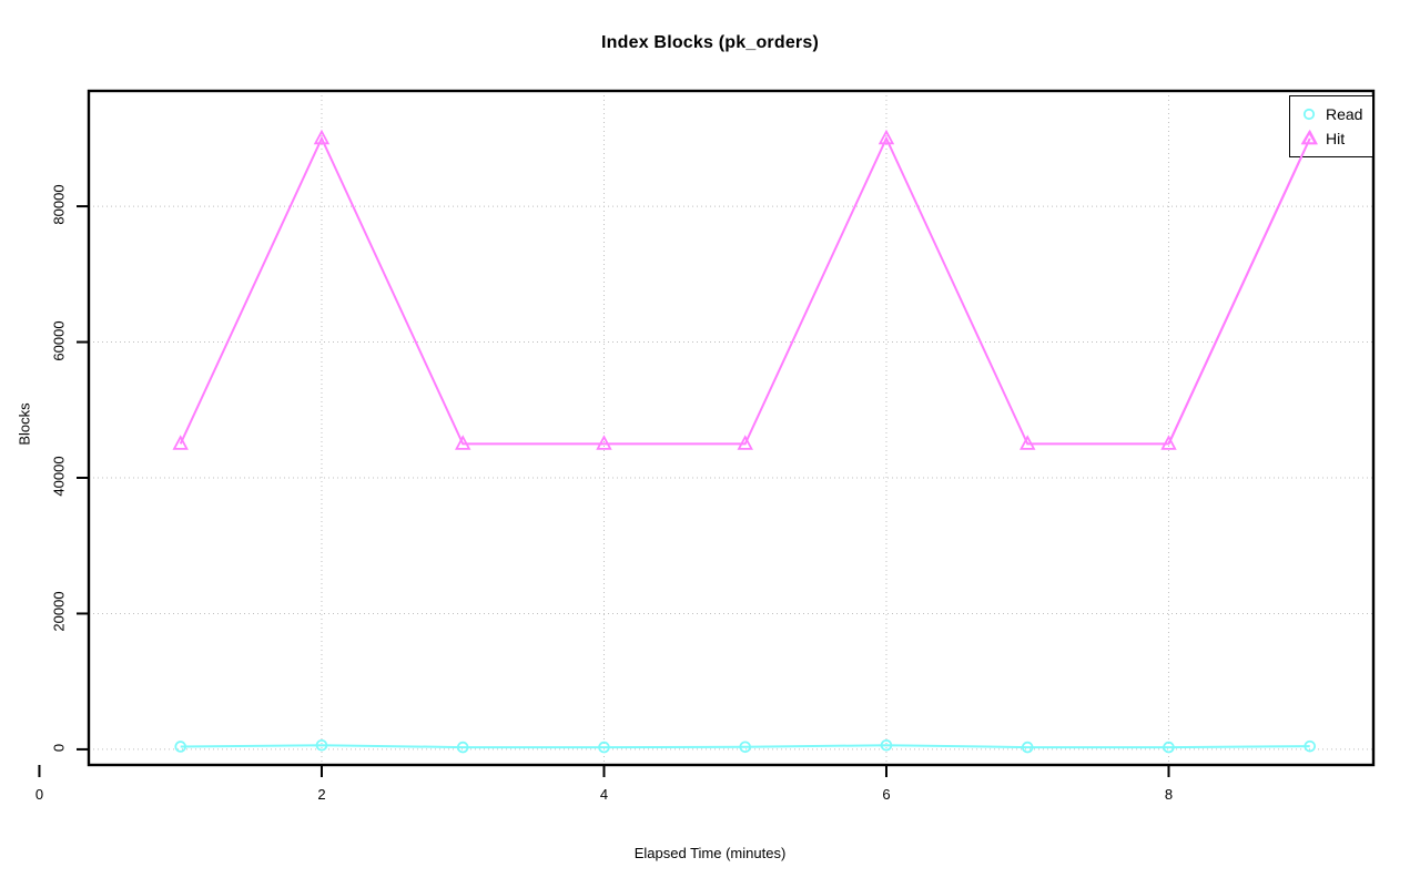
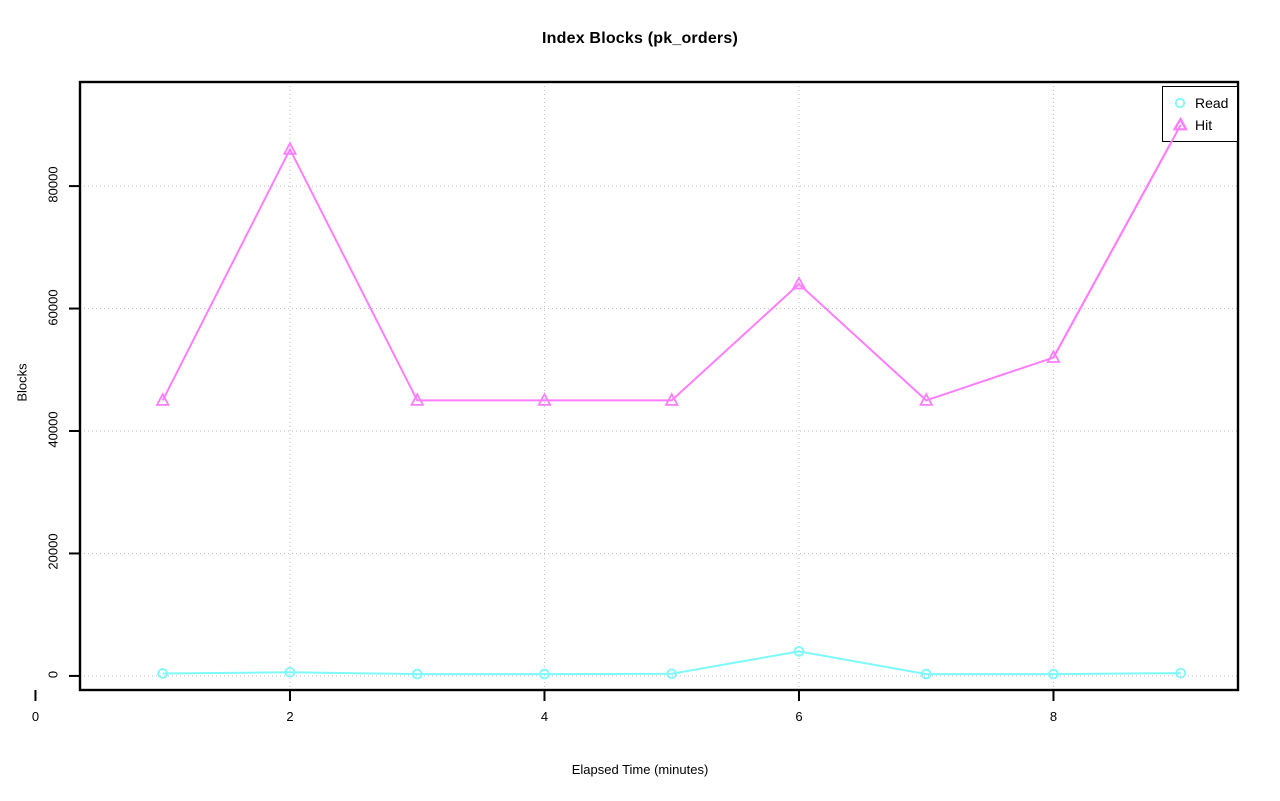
Hit/2: 90000 -> 86000
Read/6: 1000 -> 4000
Hit/6: 90000 -> 64000
Hit/8: 45000 -> 52000
